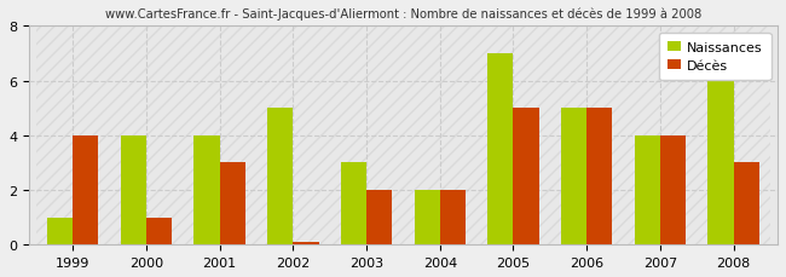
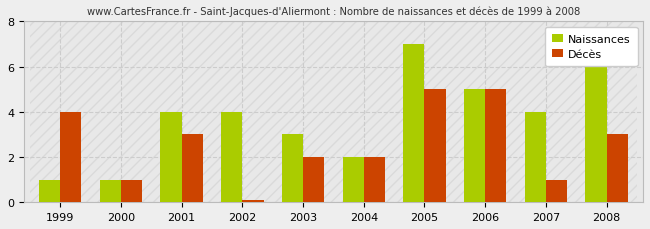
Naissances/2000: 4 -> 1
Naissances/2002: 5 -> 4
Décès/2007: 4.00 -> 1.00
